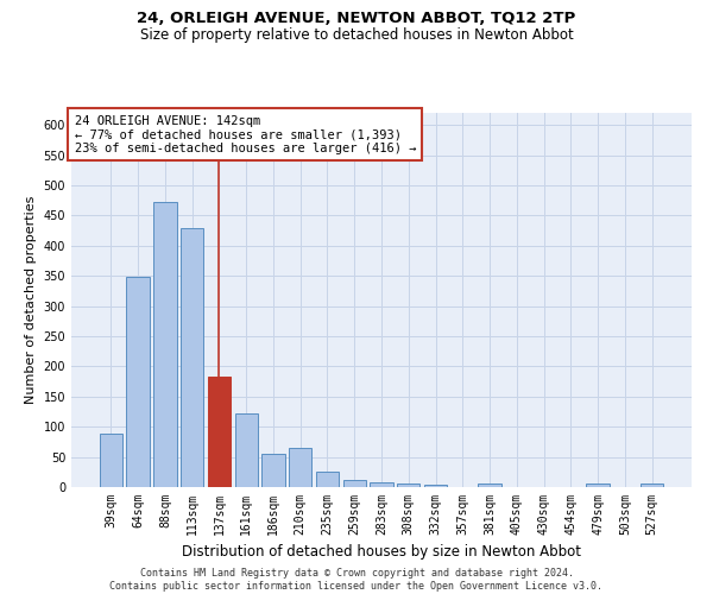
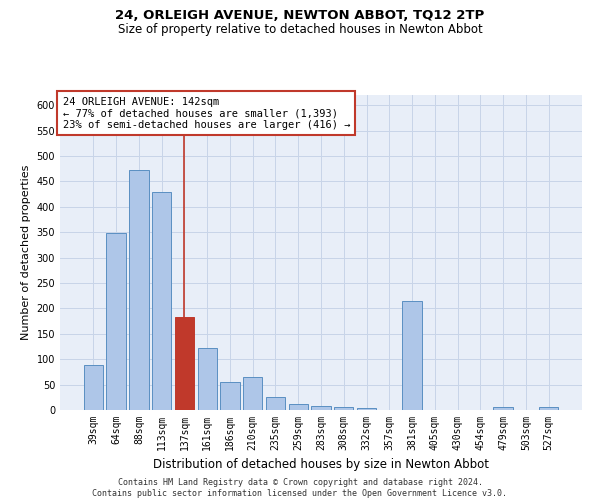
381sqm: 5 -> 214
